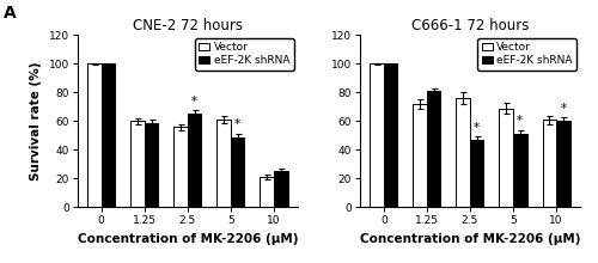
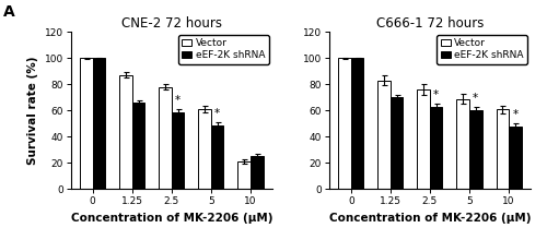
CNE-2 72 hours/Vector/1.25: 60 -> 87
CNE-2 72 hours/eEF-2K shRNA/1.25: 59 -> 66
CNE-2 72 hours/Vector/2.5: 56 -> 78
CNE-2 72 hours/eEF-2K shRNA/2.5: 65 -> 59
C666-1 72 hours/Vector/1.25: 72 -> 83
C666-1 72 hours/eEF-2K shRNA/1.25: 81 -> 70
C666-1 72 hours/eEF-2K shRNA/2.5: 47 -> 63
C666-1 72 hours/eEF-2K shRNA/5: 51 -> 60
C666-1 72 hours/eEF-2K shRNA/10: 60 -> 48
